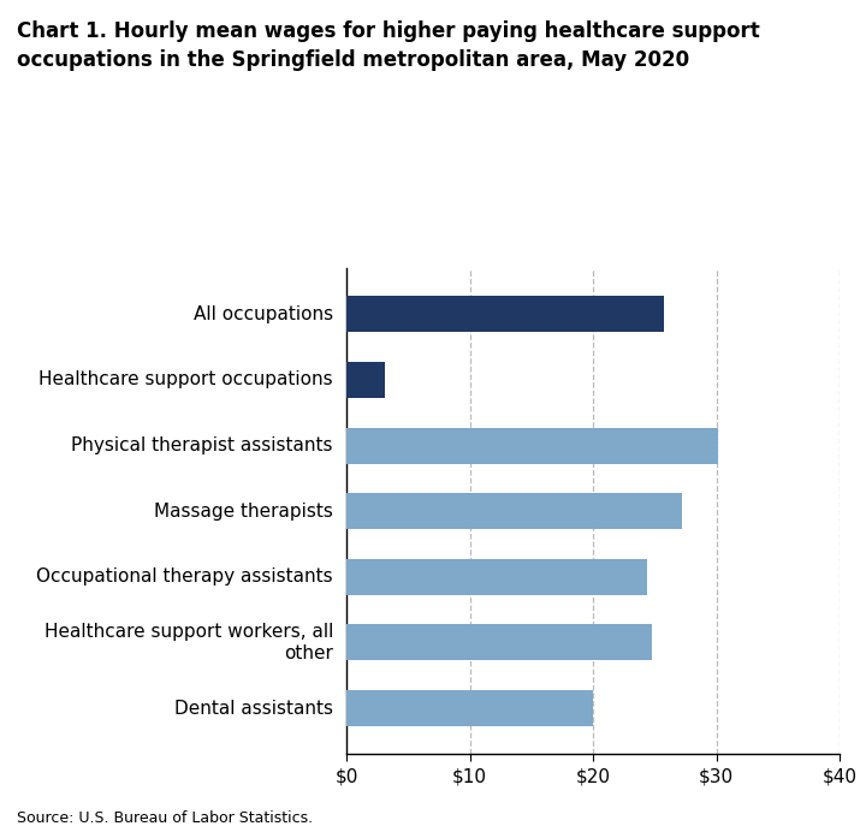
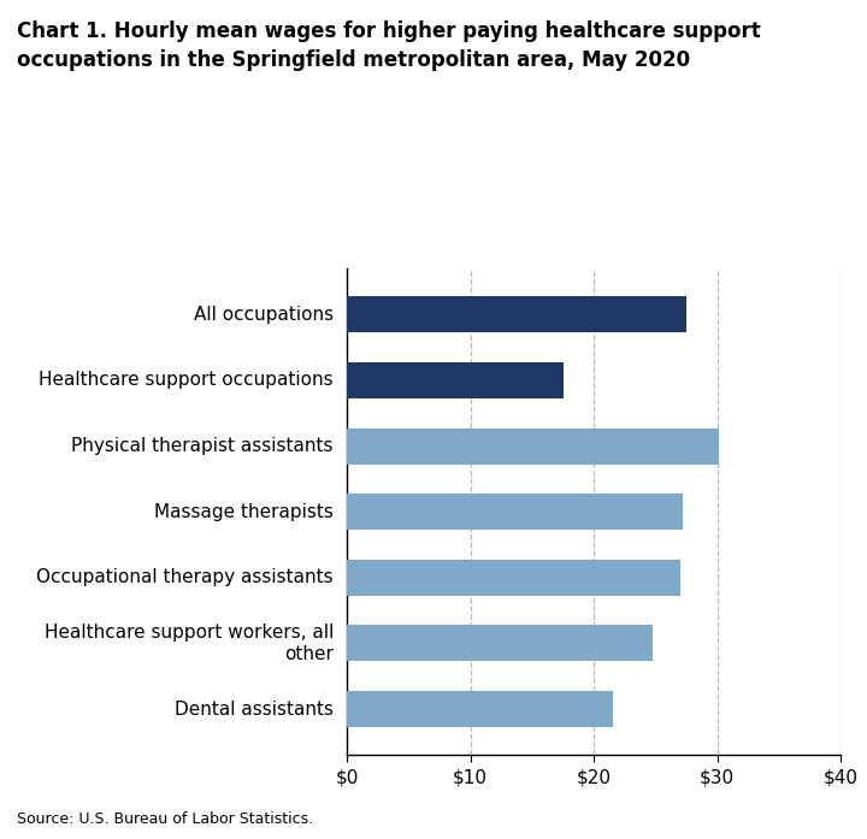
All occupations: $25.7 -> $27.5
Healthcare support occupations: $3.1 -> $17.5
Occupational therapy assistants: $24.4 -> $27.0
Dental assistants: $20.0 -> $21.5
